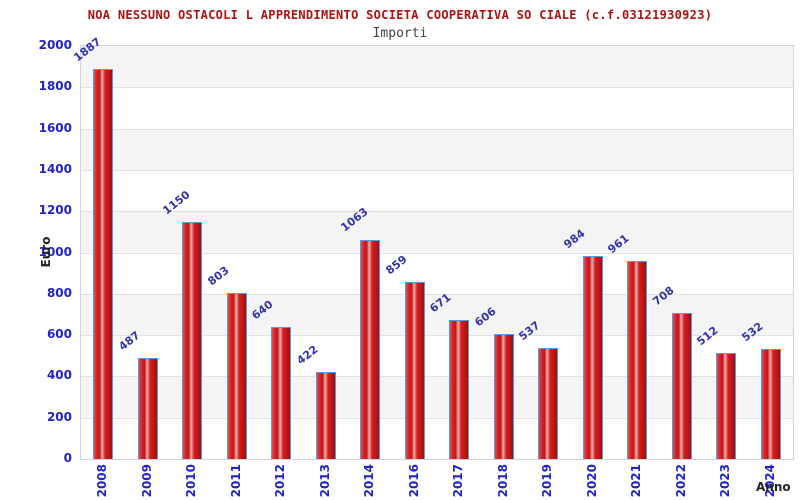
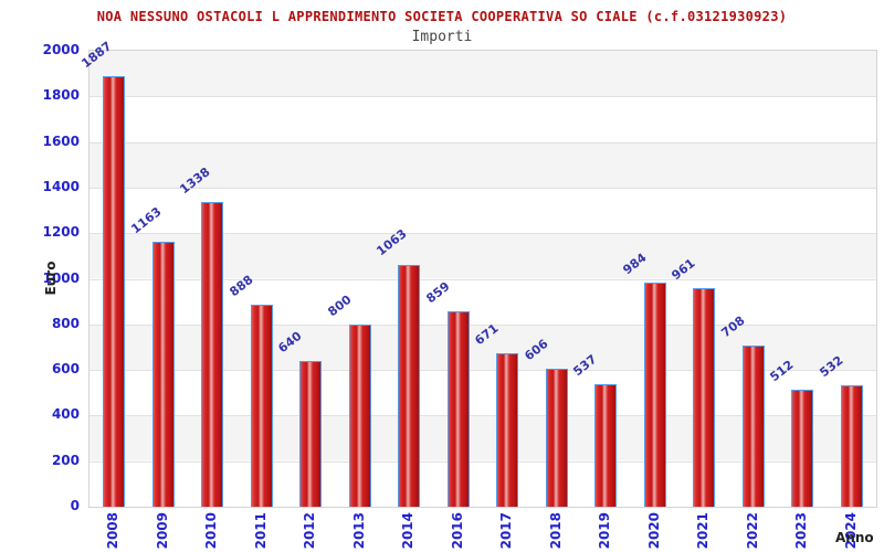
2009: 487 -> 1163
2010: 1150 -> 1338
2011: 803 -> 888
2013: 422 -> 800
